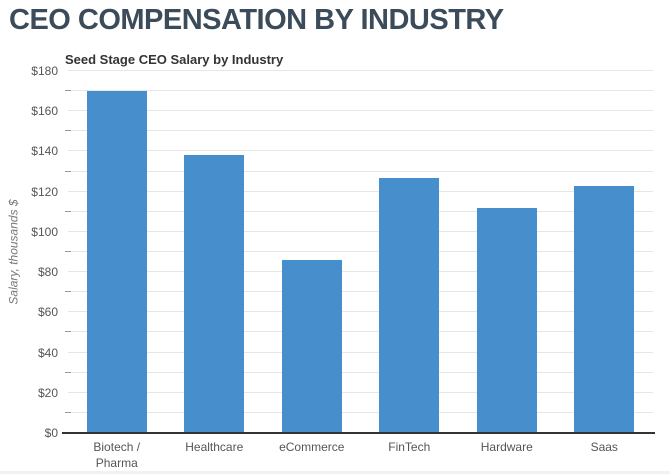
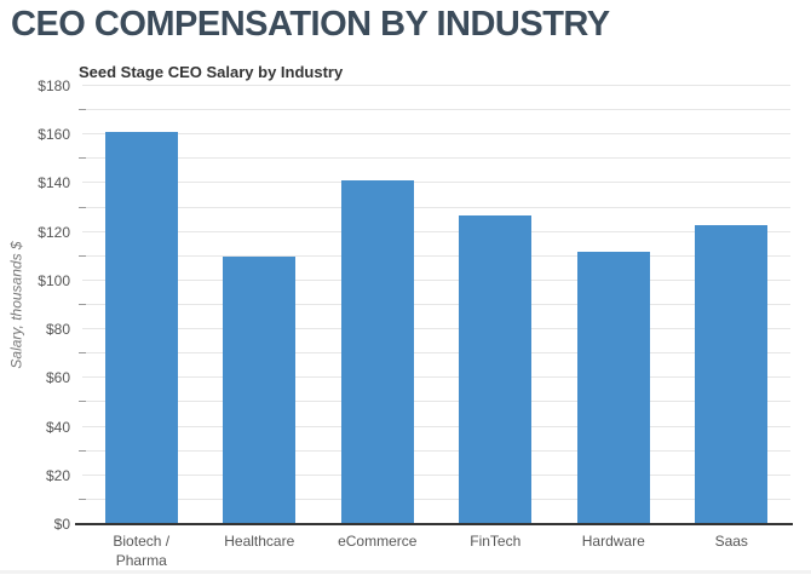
Biotech / Pharma: $170 -> $161
Healthcare: $138 -> $110
eCommerce: $86 -> $141
